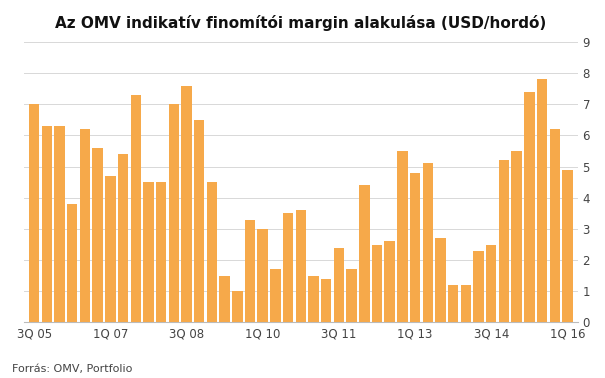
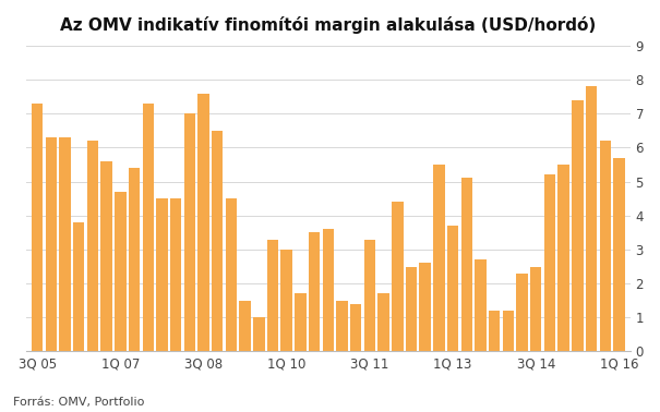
3Q 05: 7.0 -> 7.3
3Q 11: 2.4 -> 3.3
1Q 13: 4.8 -> 3.7
1Q 16: 4.9 -> 5.7
